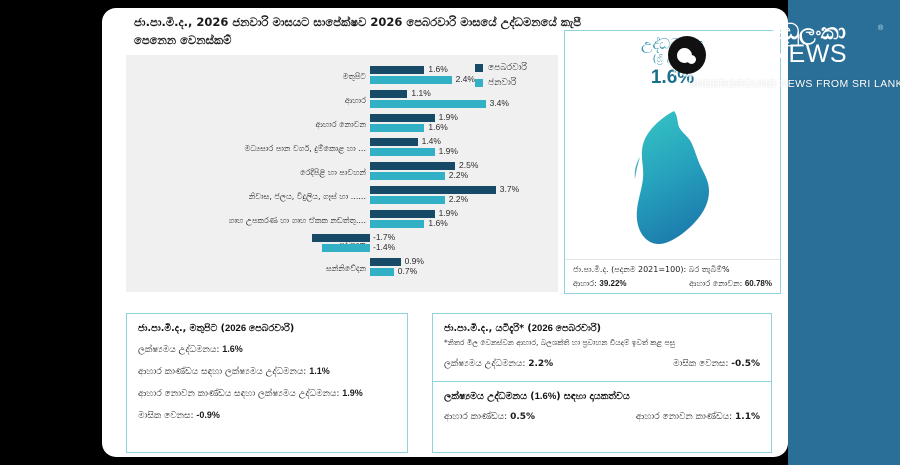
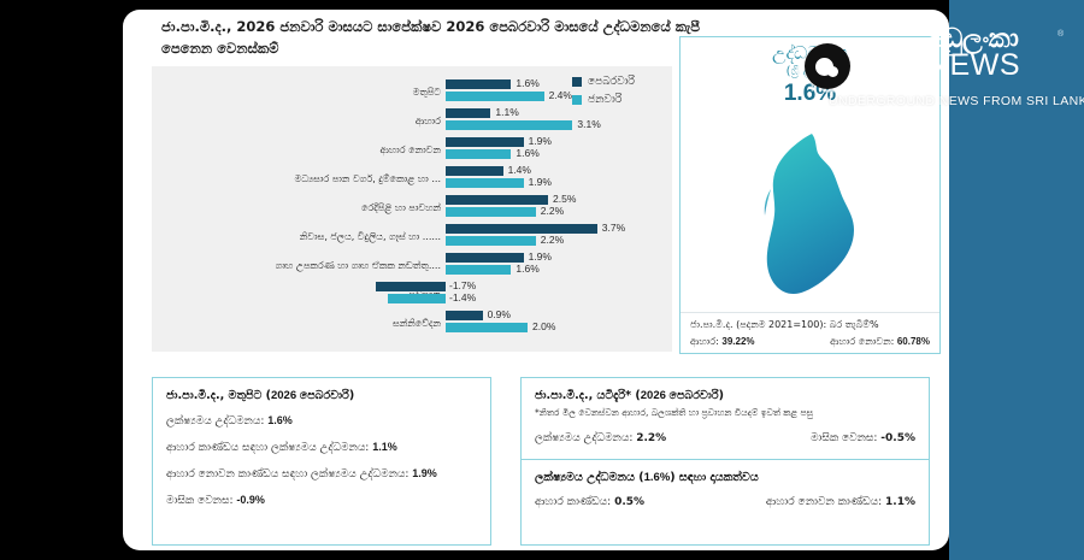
ජනවාරි/ආහාර: 3.4% -> 3.1%
ජනවාරි/සන්නිවේදන: 0.7% -> 2.0%
